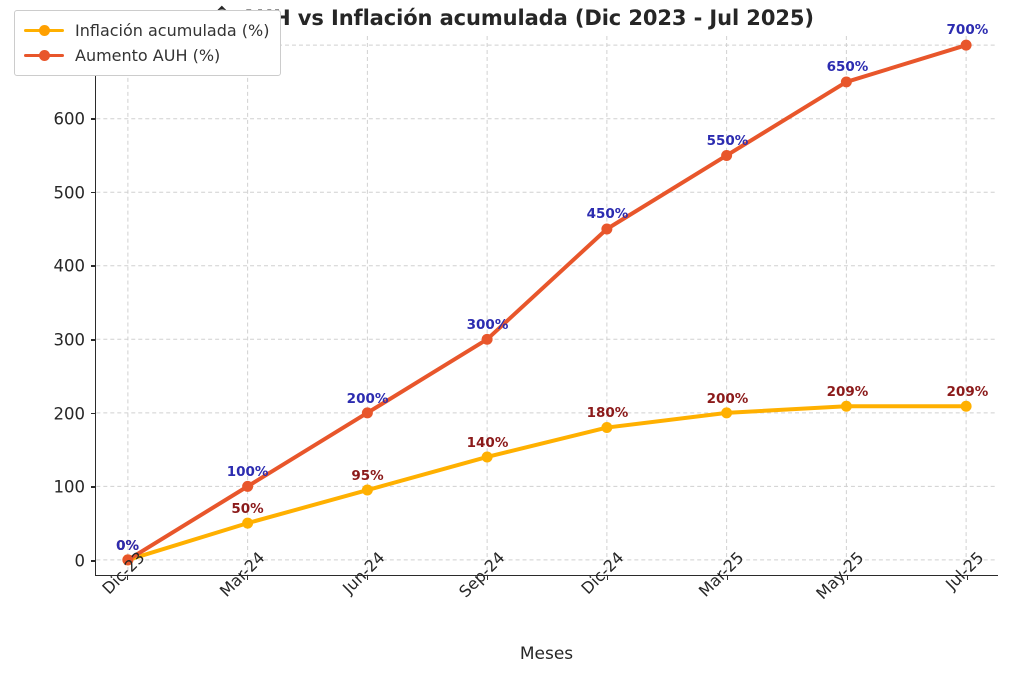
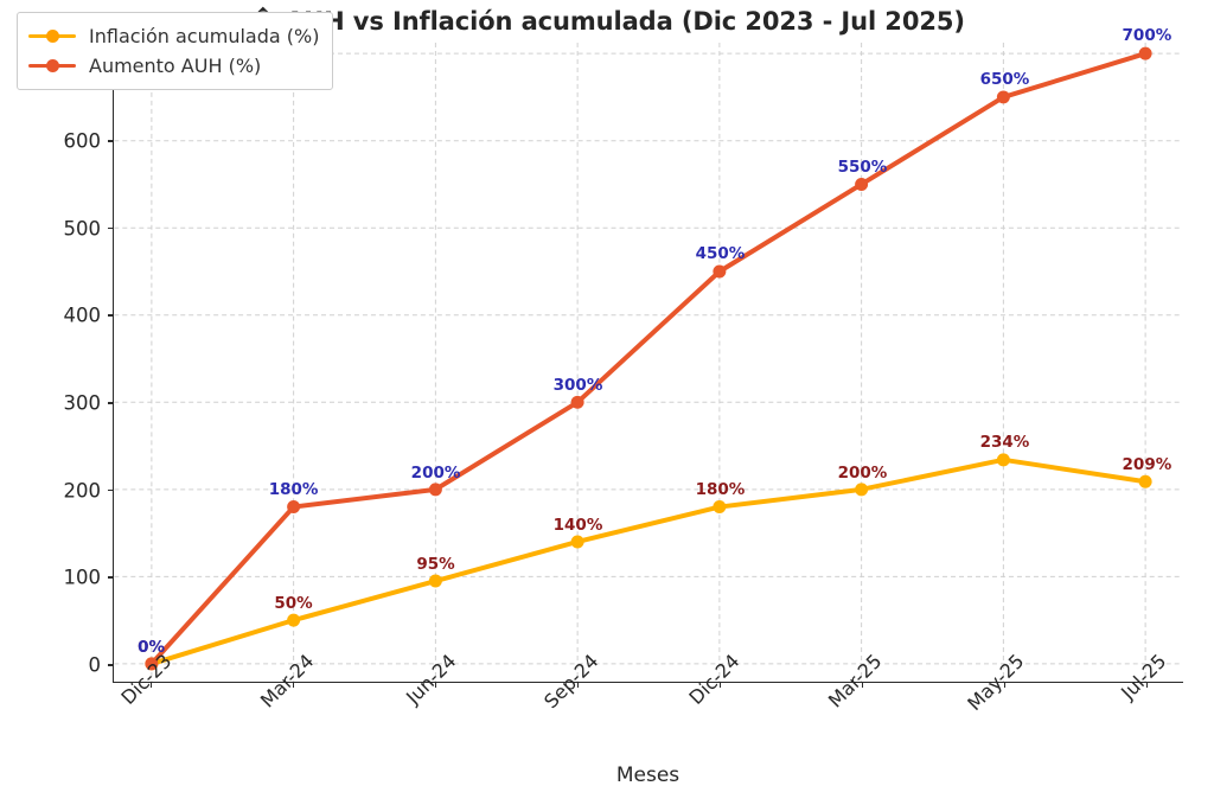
Aumento AUH (%)/Mar-24: 100% -> 180%
Inflación acumulada (%)/May-25: 209% -> 234%
